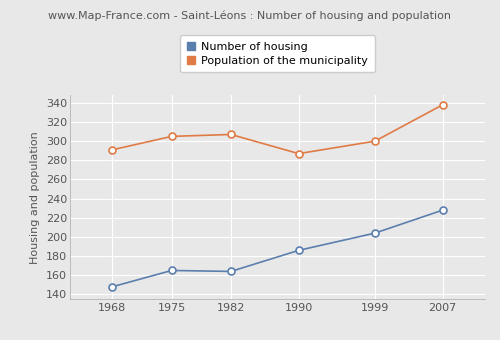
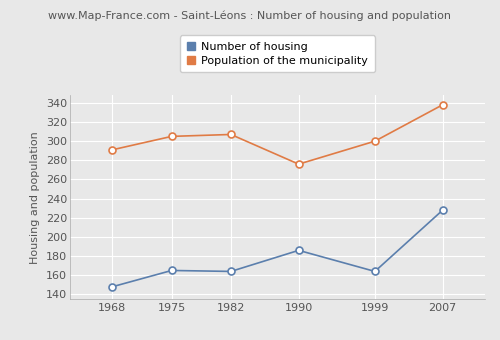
Population of the municipality/1990: 287 -> 276
Number of housing/1999: 204 -> 164
